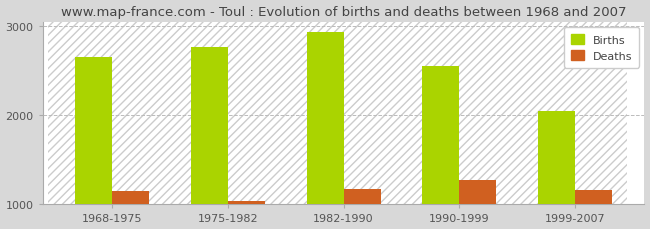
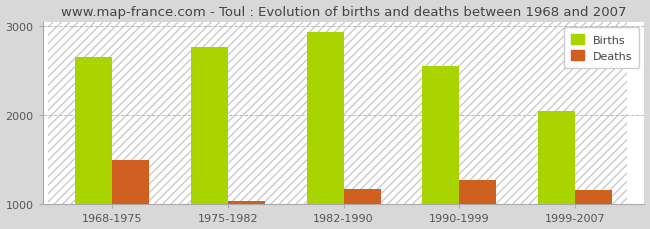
Deaths/1968-1975: 1150 -> 1500
